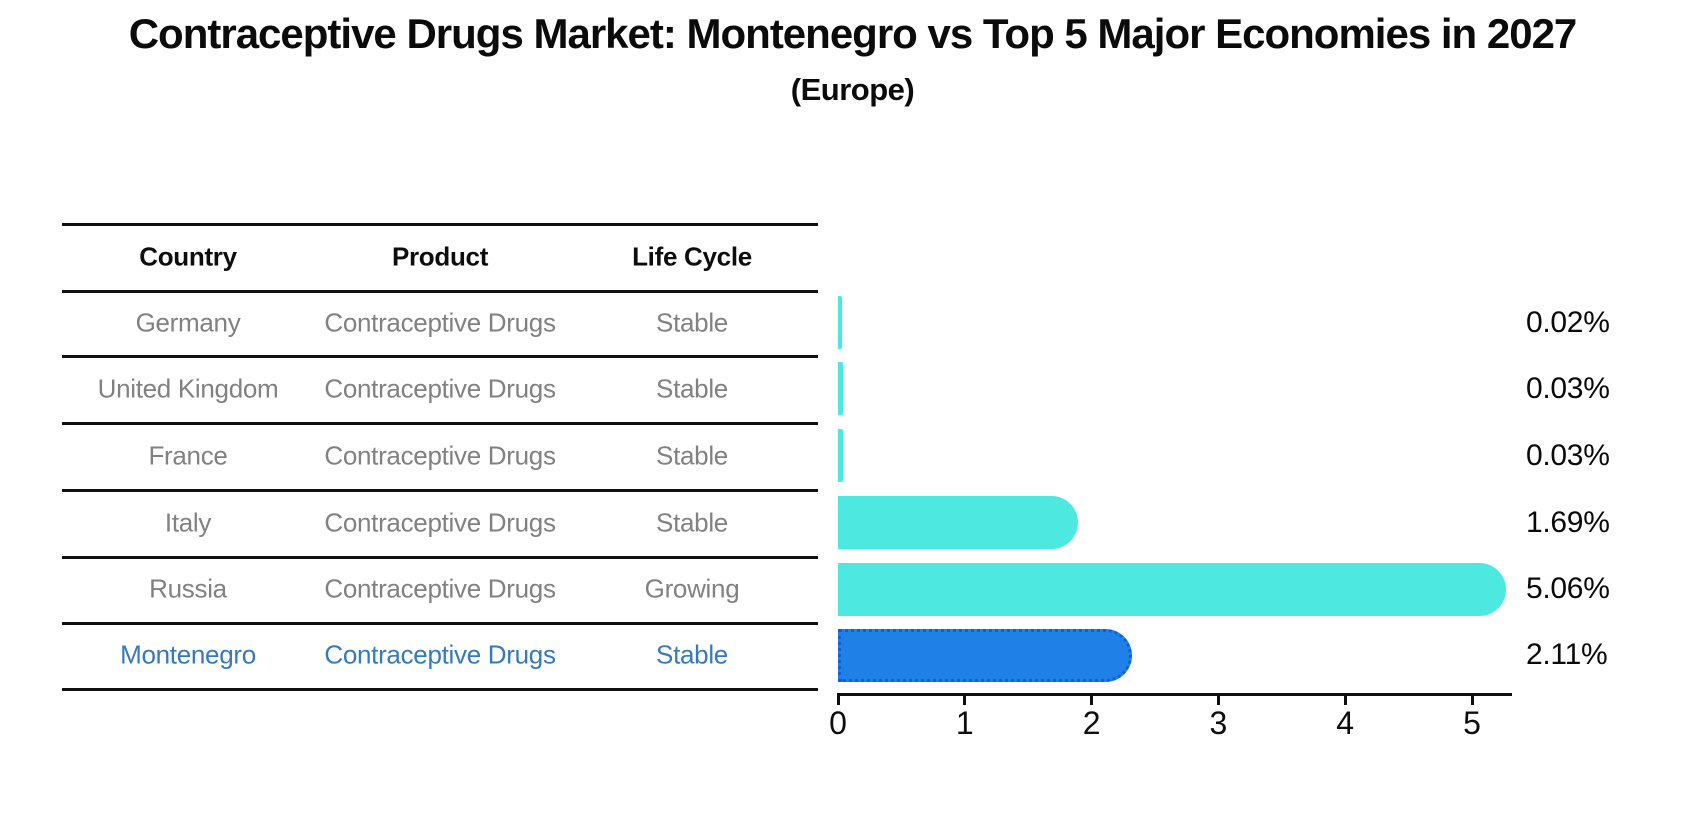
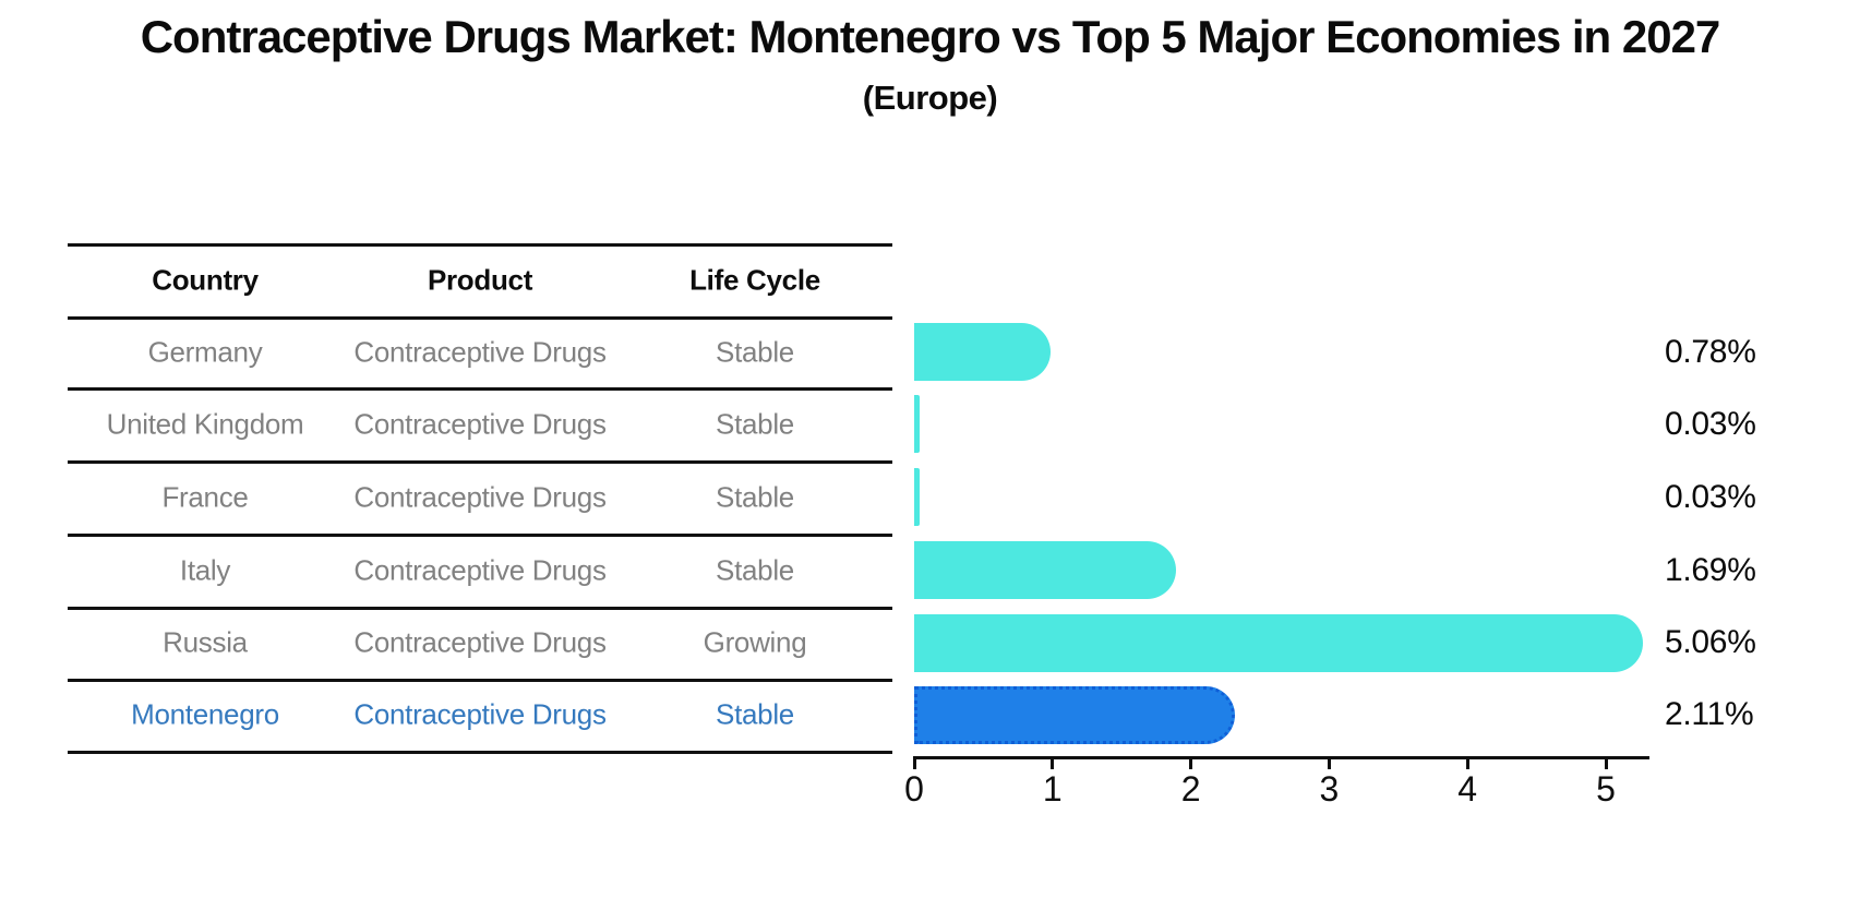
Germany: 0.02% -> 0.78%
